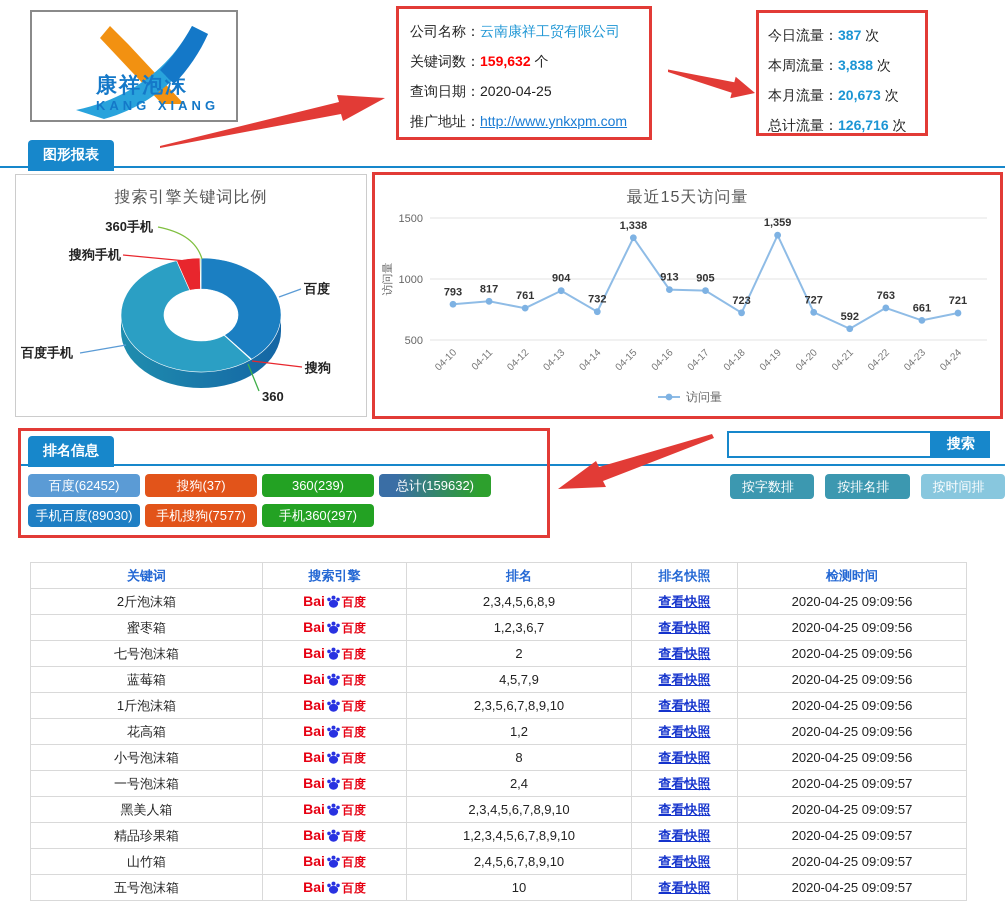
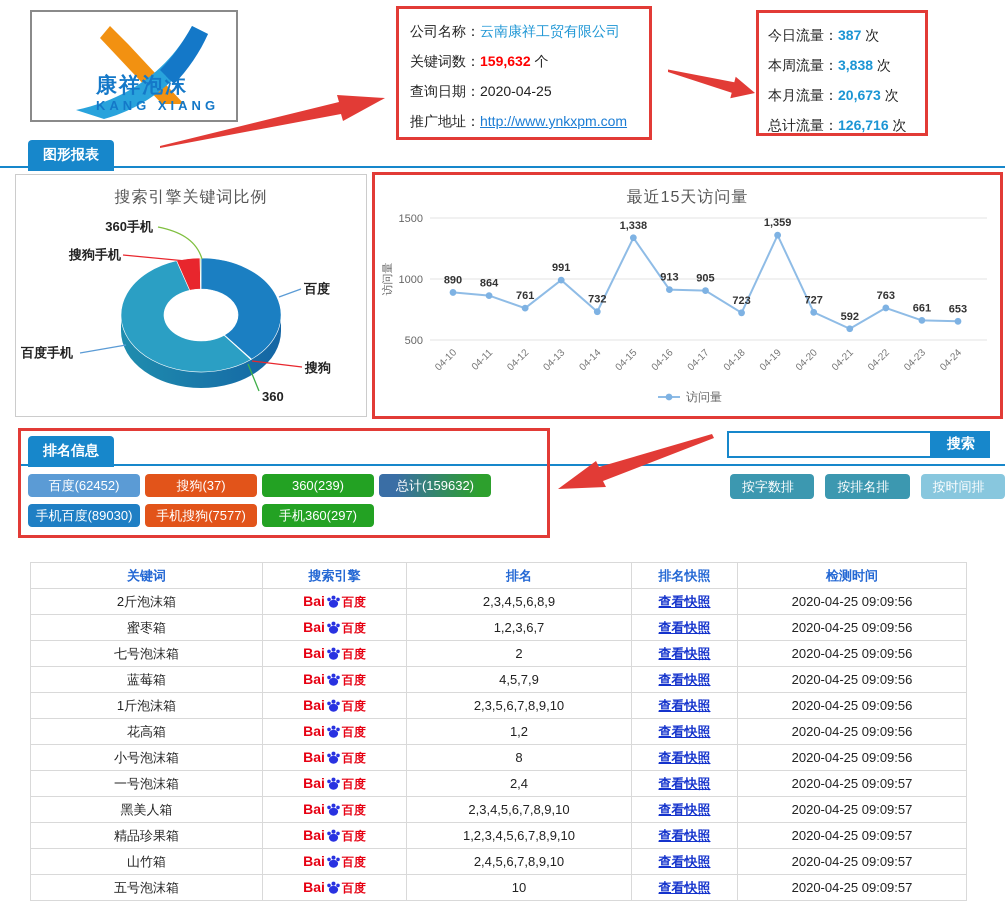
最近15天访问量/04-10: 793 -> 890
最近15天访问量/04-11: 817 -> 864
最近15天访问量/04-13: 904 -> 991
最近15天访问量/04-24: 721 -> 653
